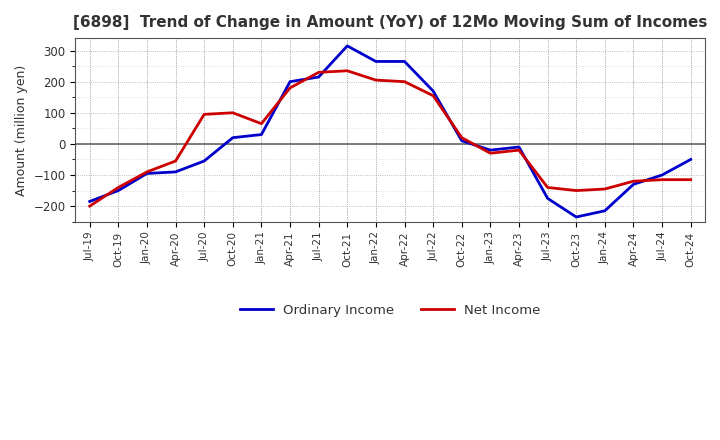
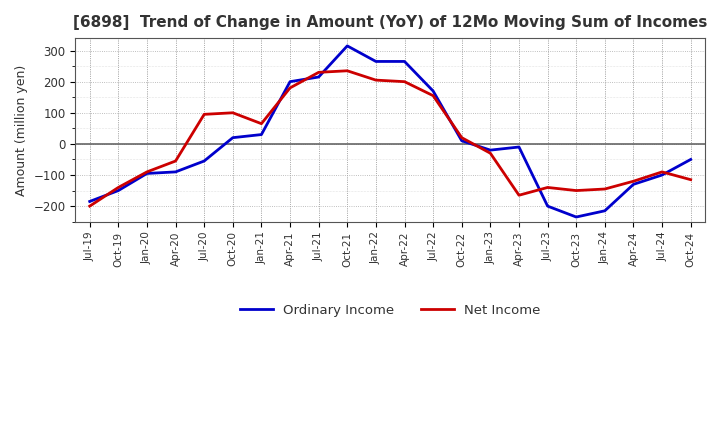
Net Income/Apr-23: -20 -> -165
Ordinary Income/Jul-23: -175 -> -200
Net Income/Jul-24: -115 -> -90
